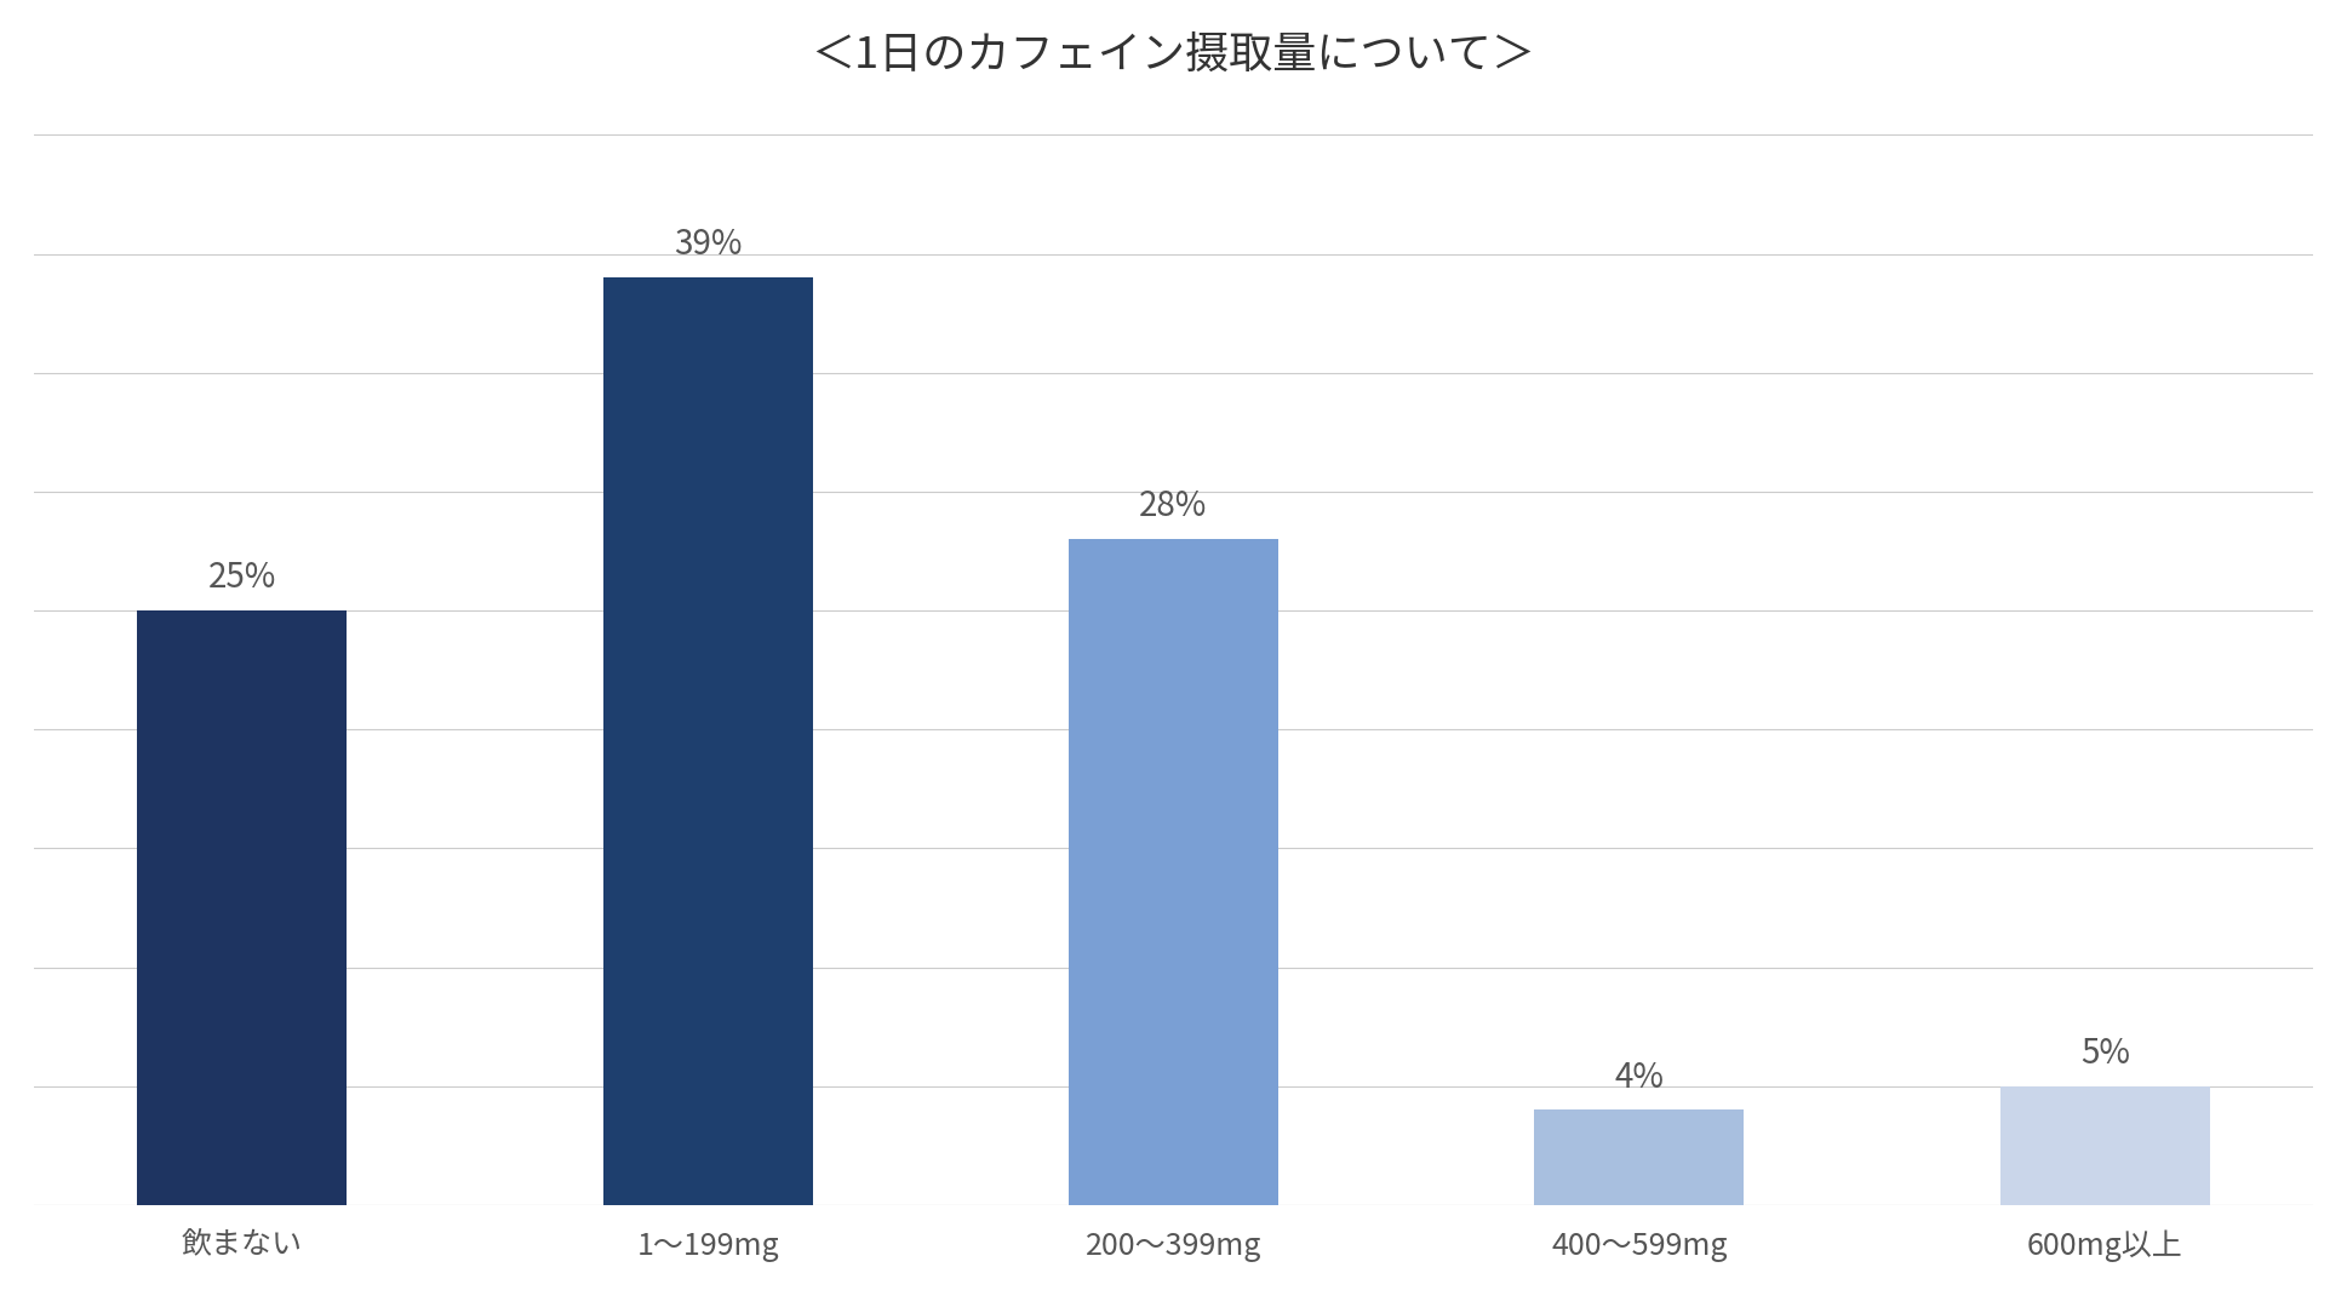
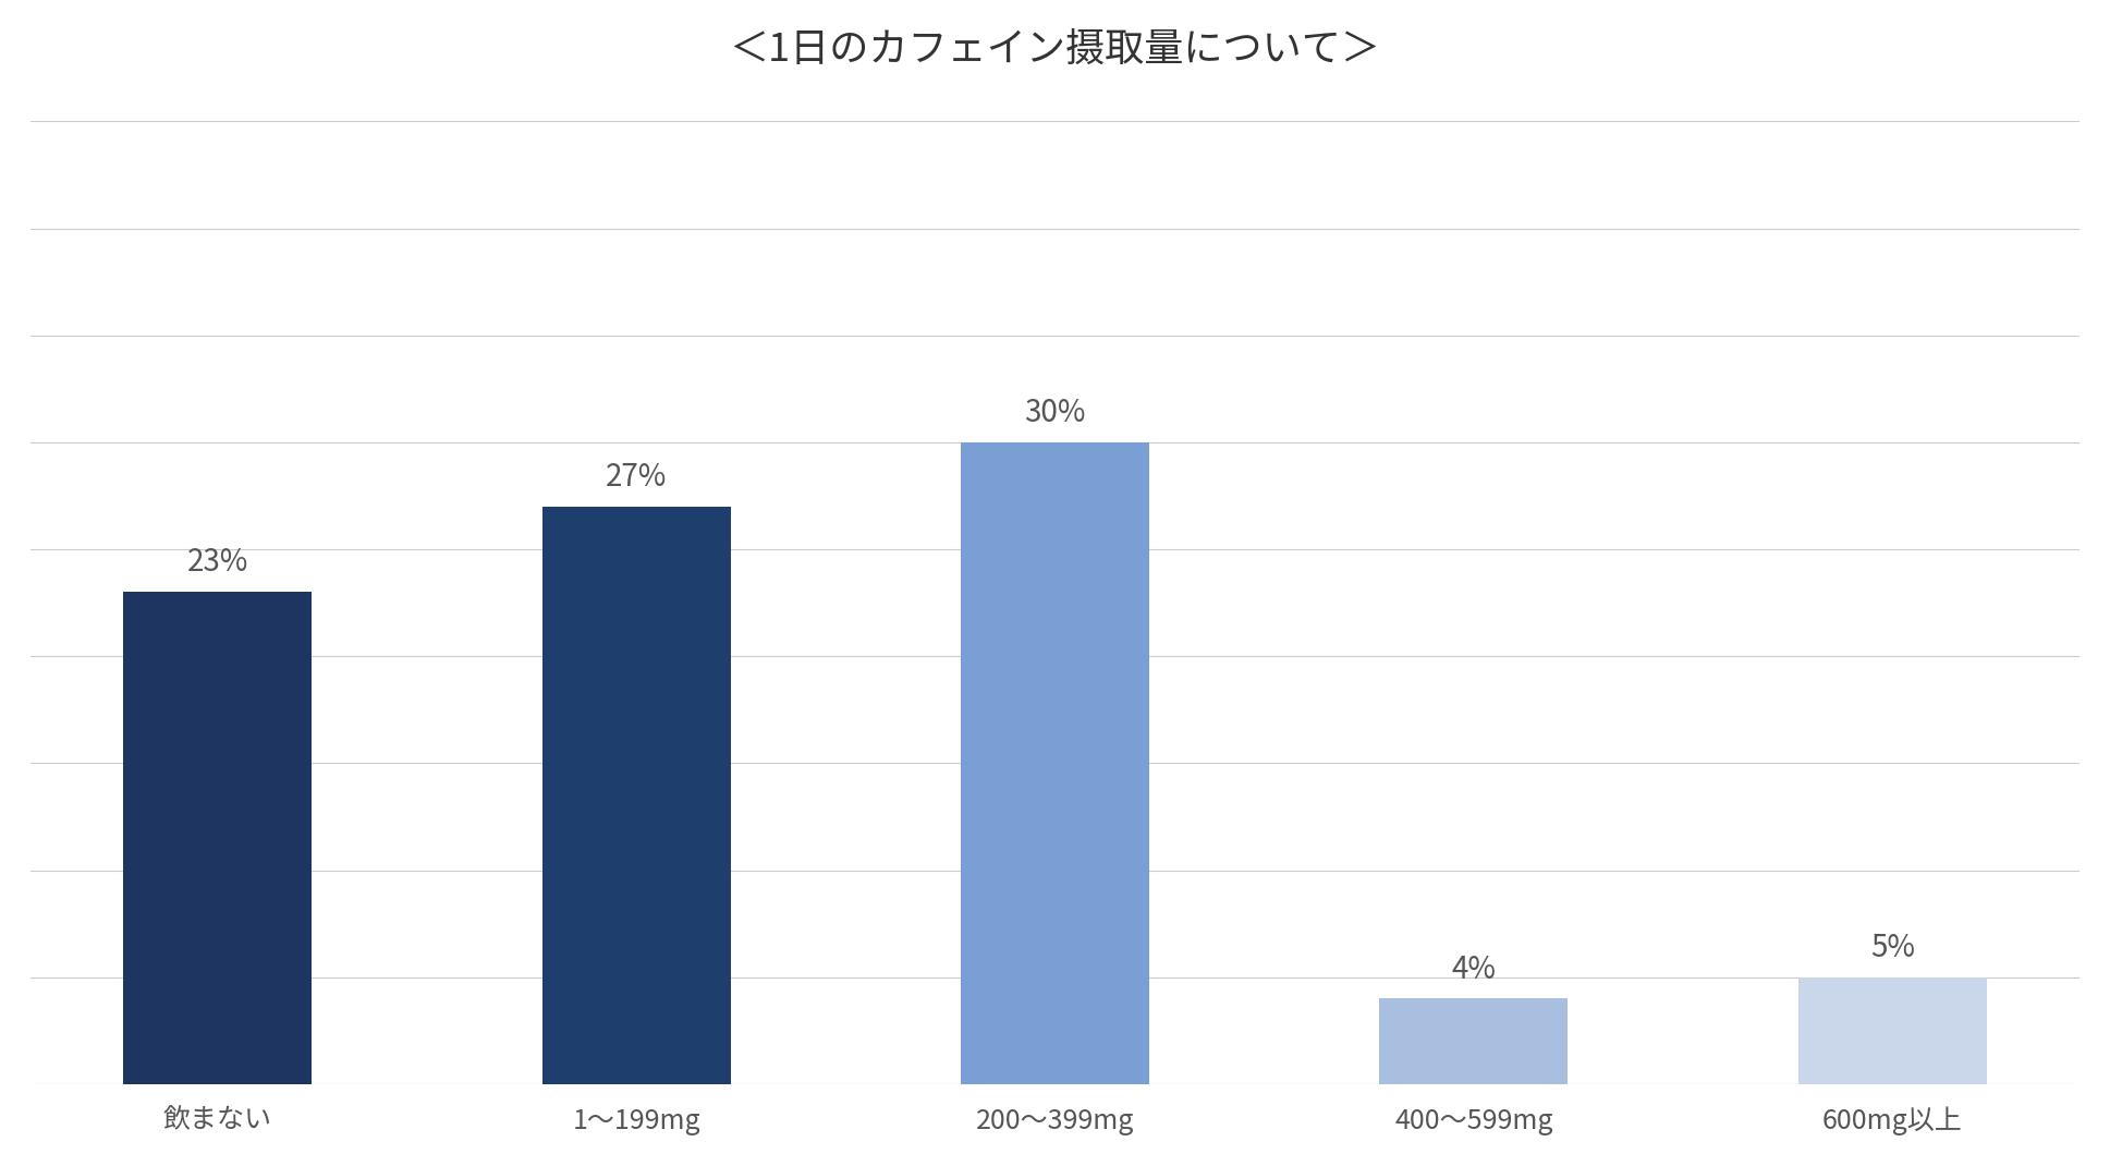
飲まない: 25% -> 23%
1～199mg: 39% -> 27%
200～399mg: 28% -> 30%
